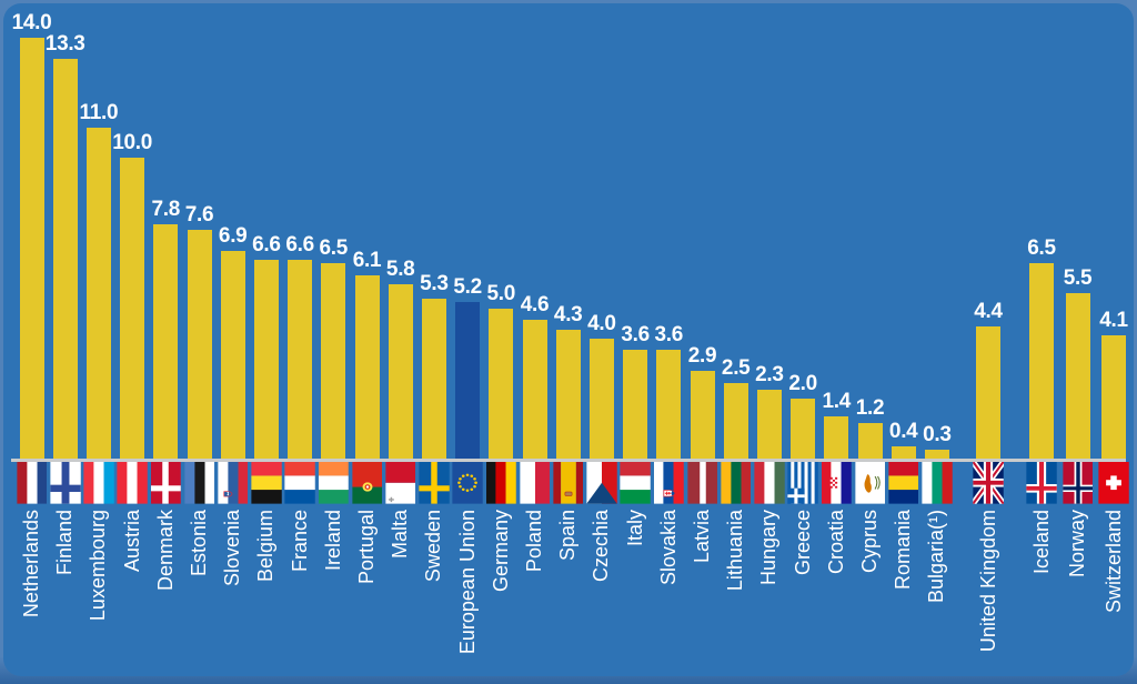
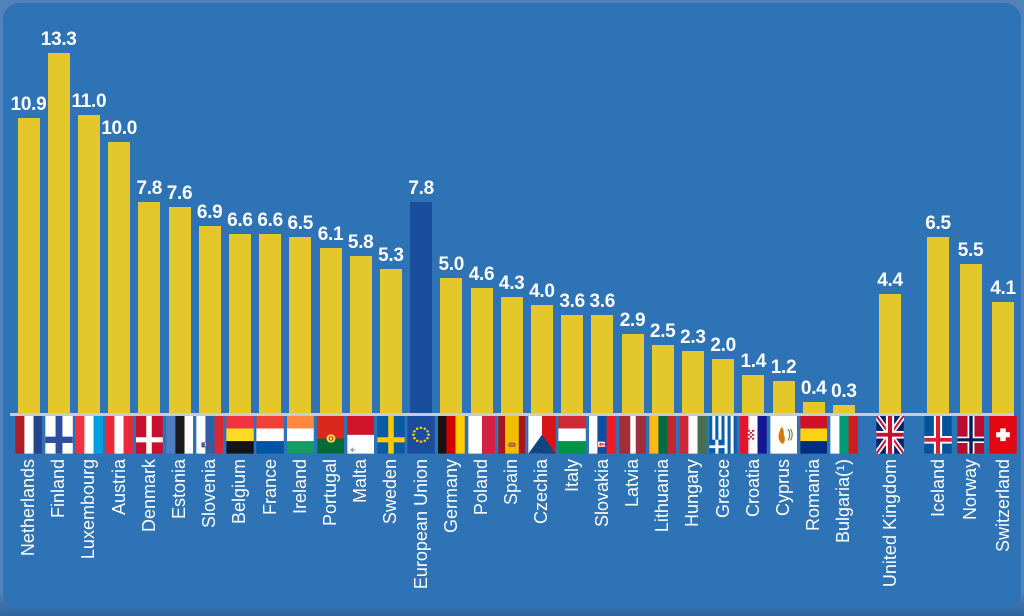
Netherlands: 14.0 -> 10.9
European Union: 5.2 -> 7.8
